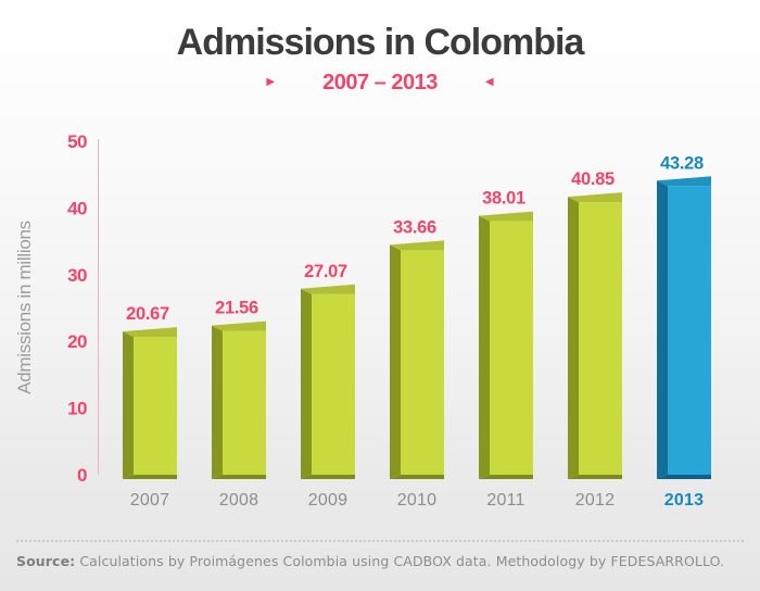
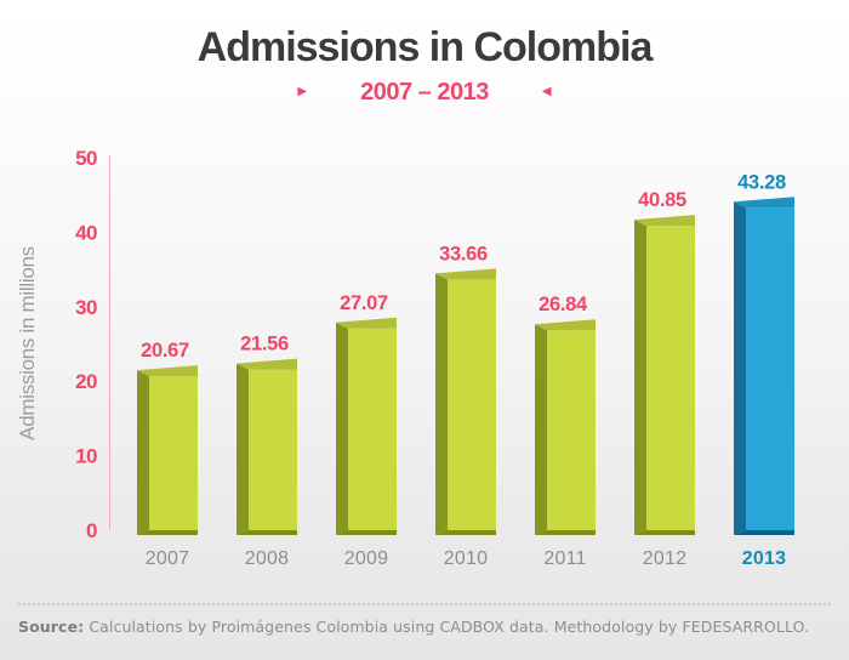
2011: 38.01 -> 26.84
